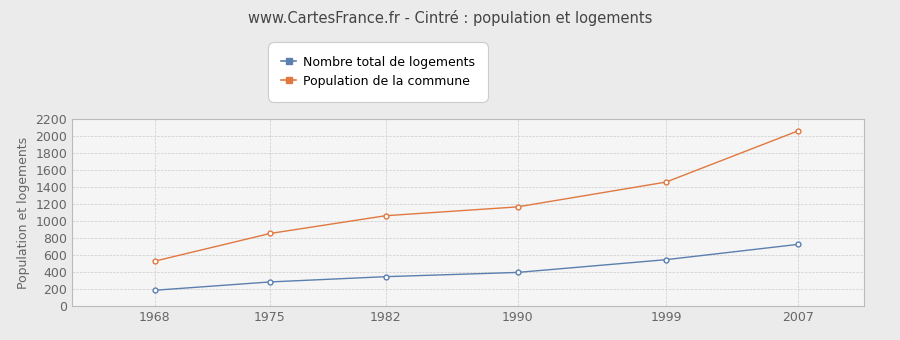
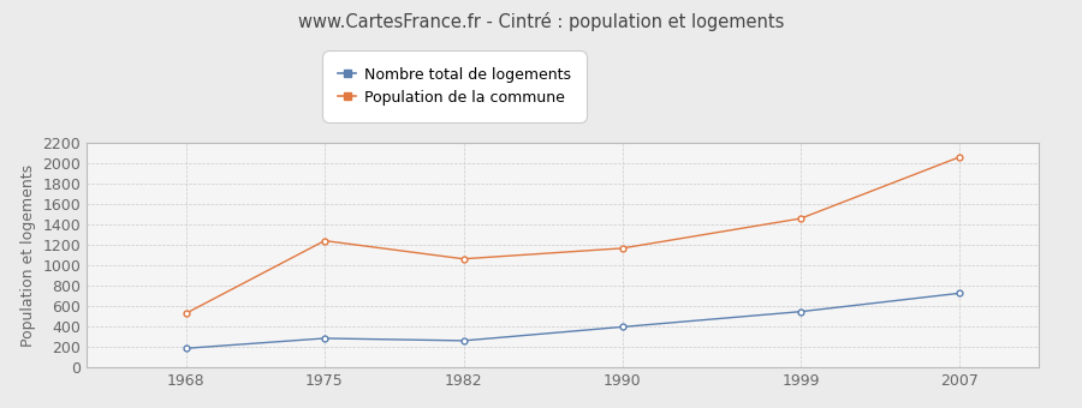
Population de la commune/1975: 850 -> 1240
Nombre total de logements/1982: 340 -> 260
